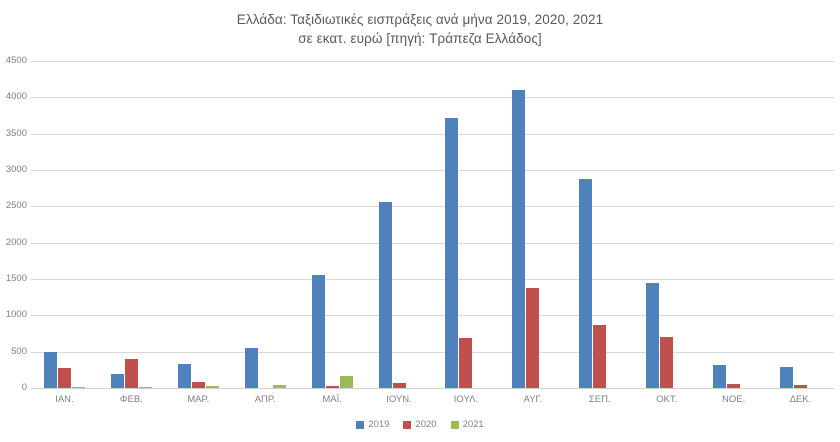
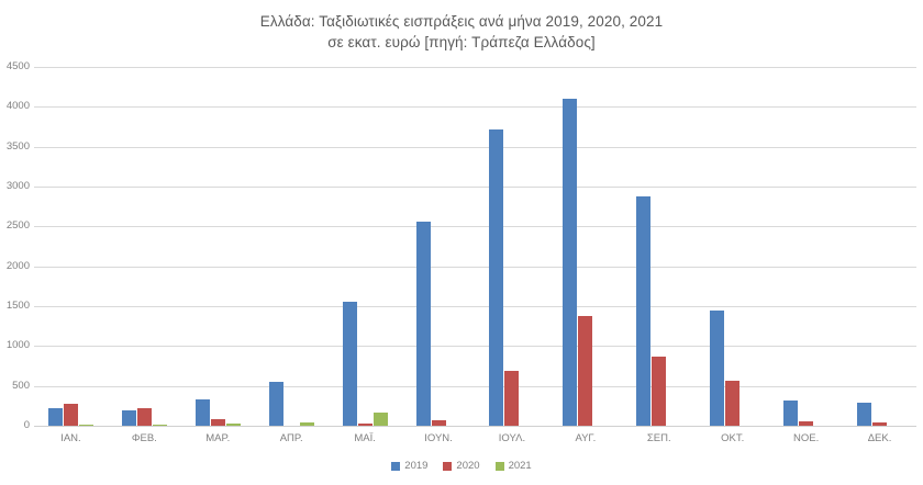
2019/ΙΑΝ.: 500 -> 200
2020/ΦΕΒ.: 400 -> 200
2020/ΟΚΤ.: 700 -> 600
